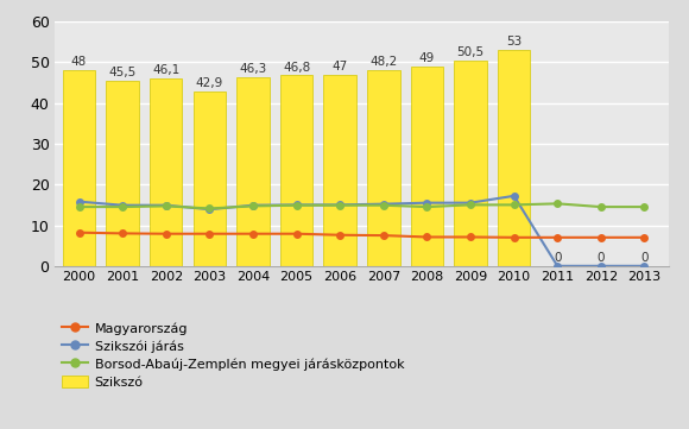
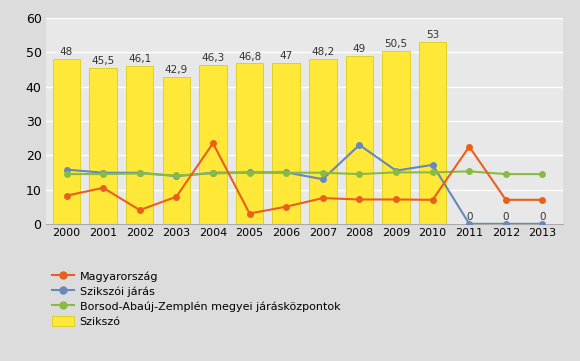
Magyarország/2001: 8.0 -> 10.5
Magyarország/2002: 7.9 -> 4.0
Magyarország/2004: 7.9 -> 23.5
Magyarország/2005: 7.9 -> 3.0
Magyarország/2006: 7.6 -> 5.0
Szikszói járás/2007: 15.2 -> 13.0
Szikszói járás/2008: 15.5 -> 23.0
Magyarország/2011: 7.0 -> 22.5
